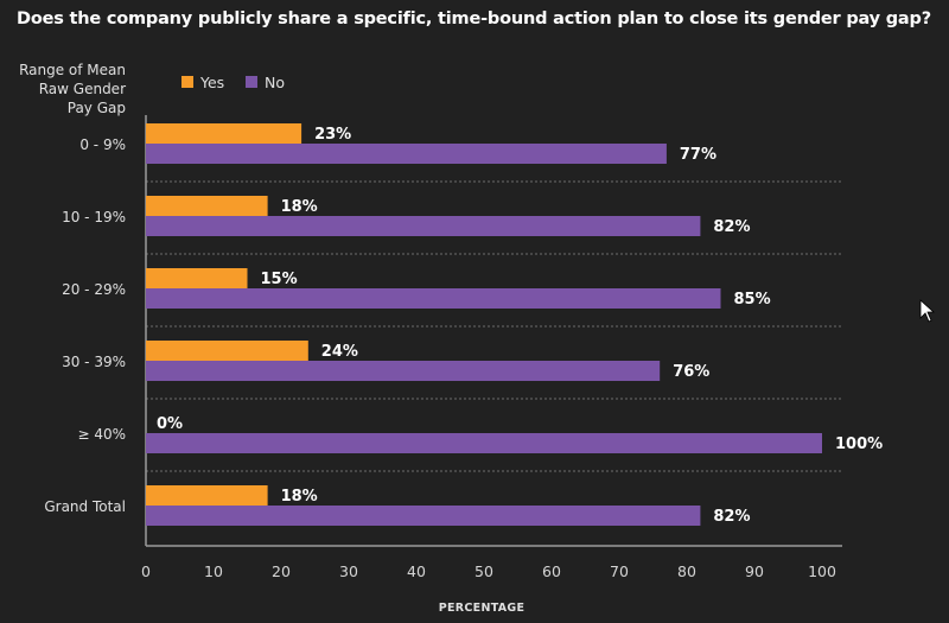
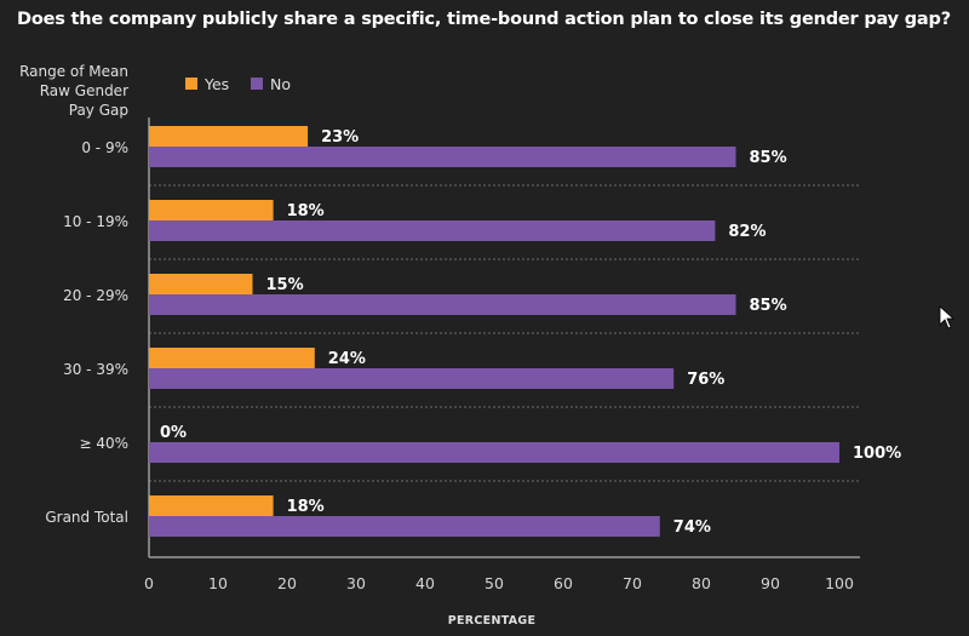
No/0 - 9%: 77% -> 85%
No/Grand Total: 82% -> 74%
